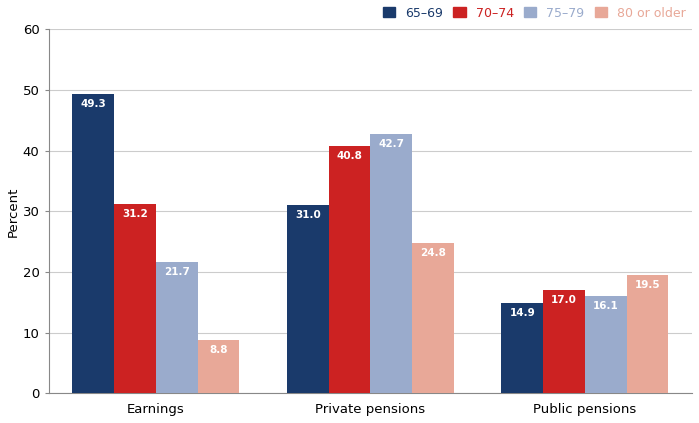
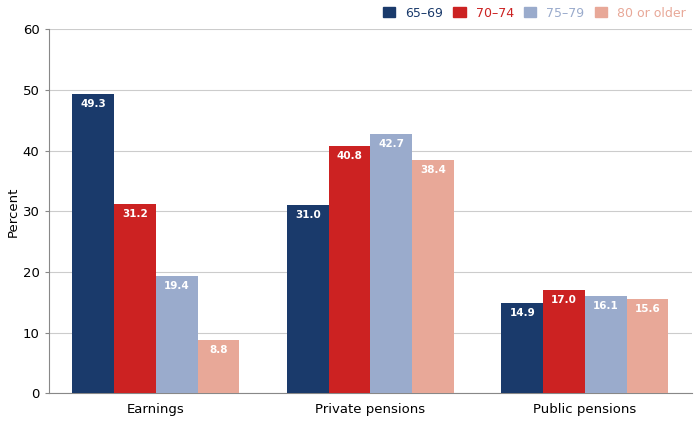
75–79/Earnings: 21.7 -> 19.4
80 or older/Private pensions: 24.8 -> 38.4
80 or older/Public pensions: 19.5 -> 15.6
